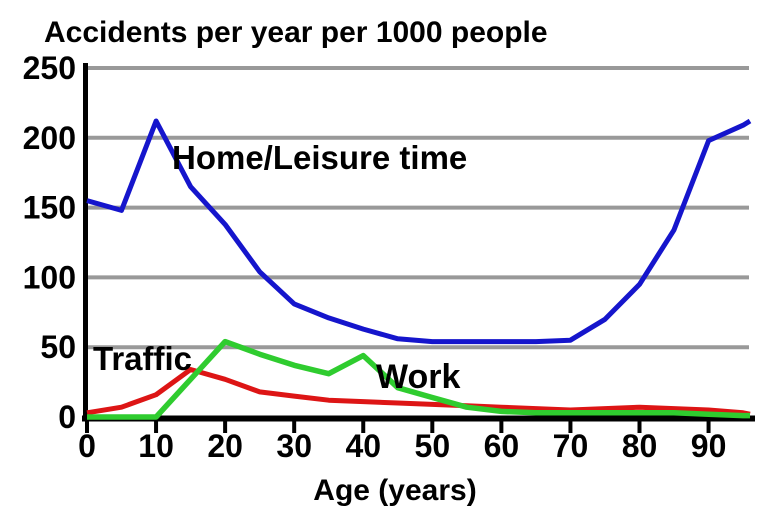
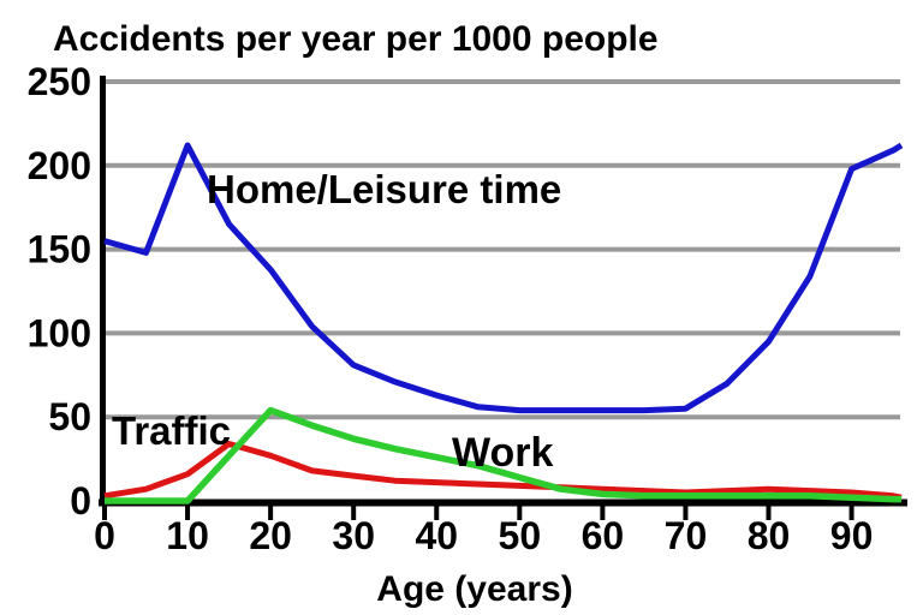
Work/40: 44 -> 26
